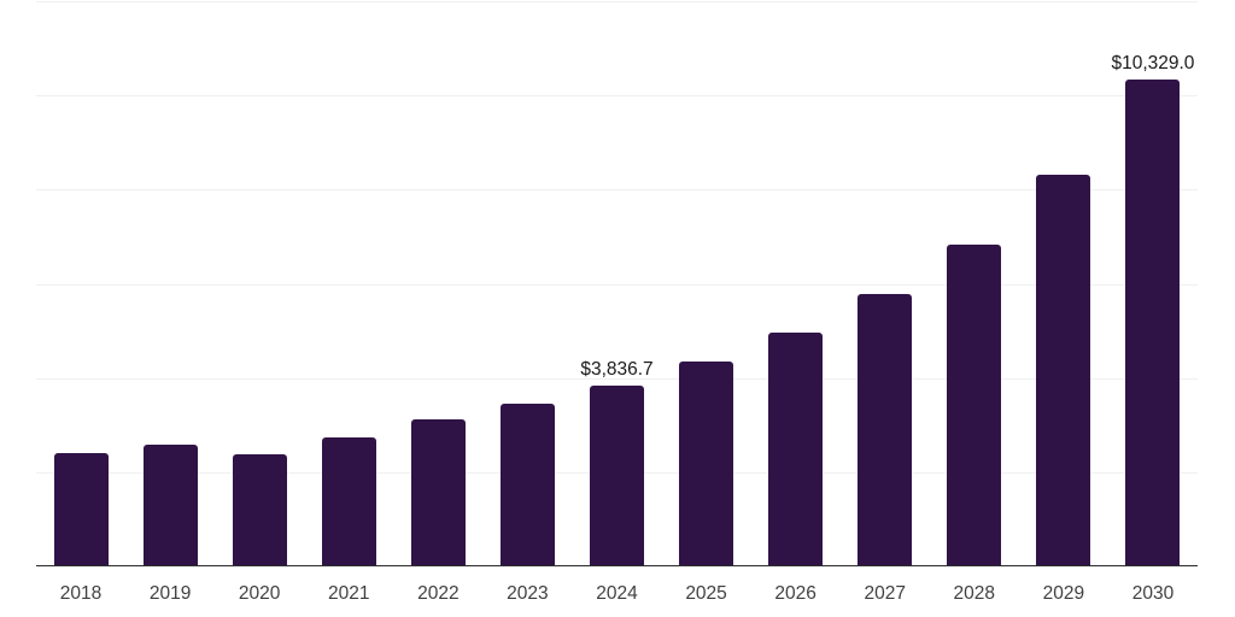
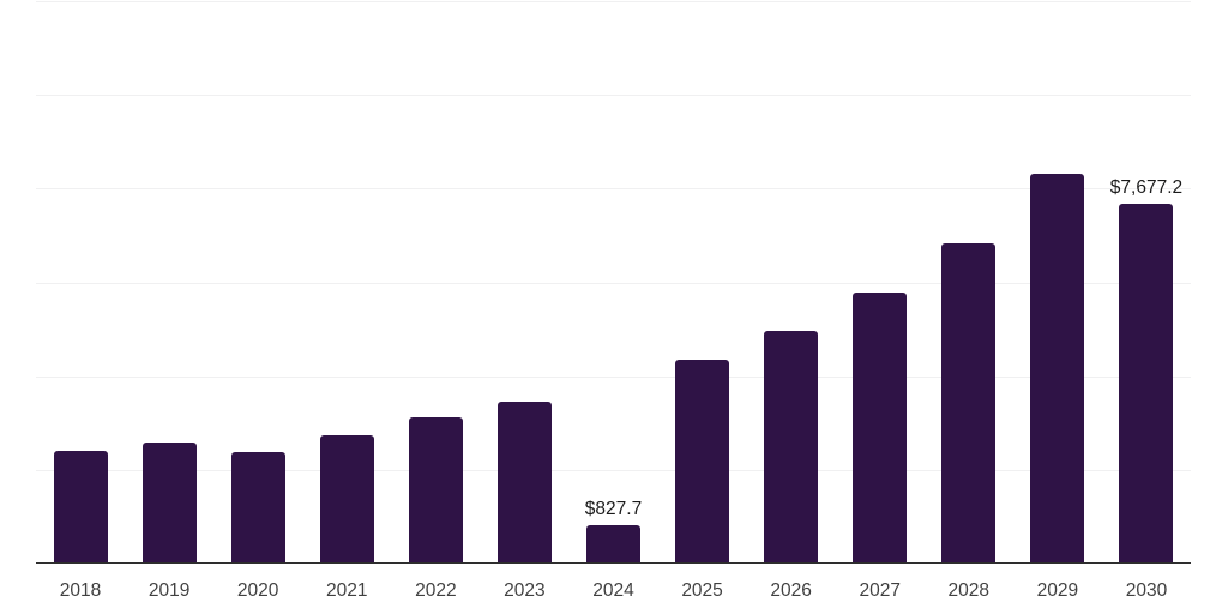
2024: $3,836.7 -> $827.7
2030: $10,329.0 -> $7,677.2
